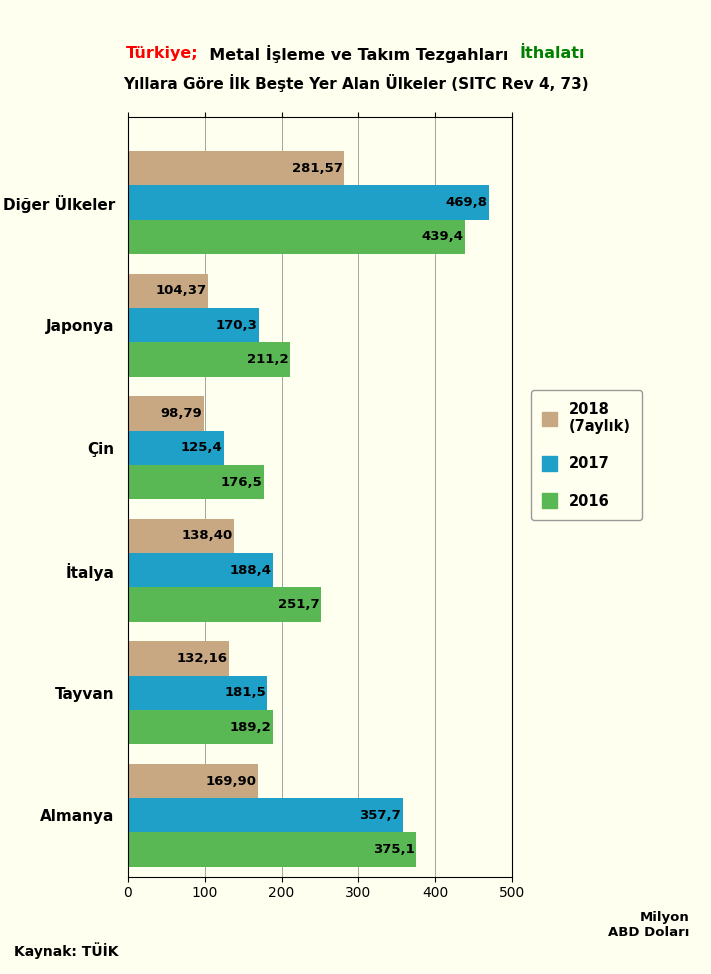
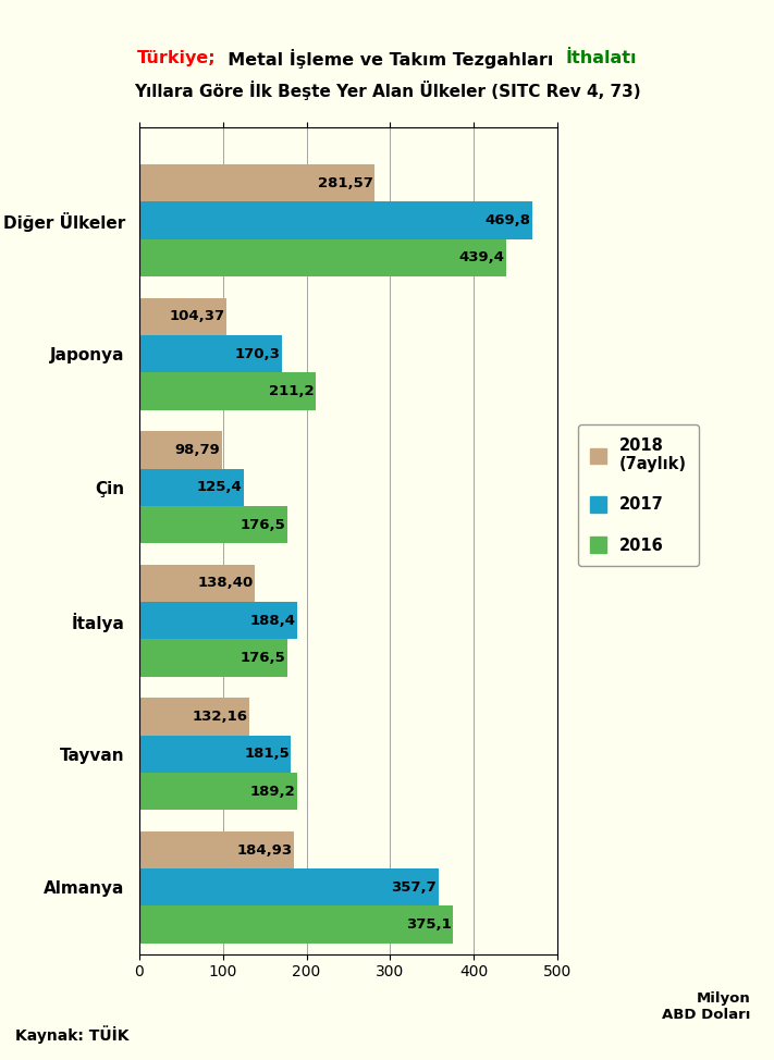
2016/İtalya: 251,7 -> 176,5
2018 (7aylık)/Almanya: 169,90 -> 184,93
